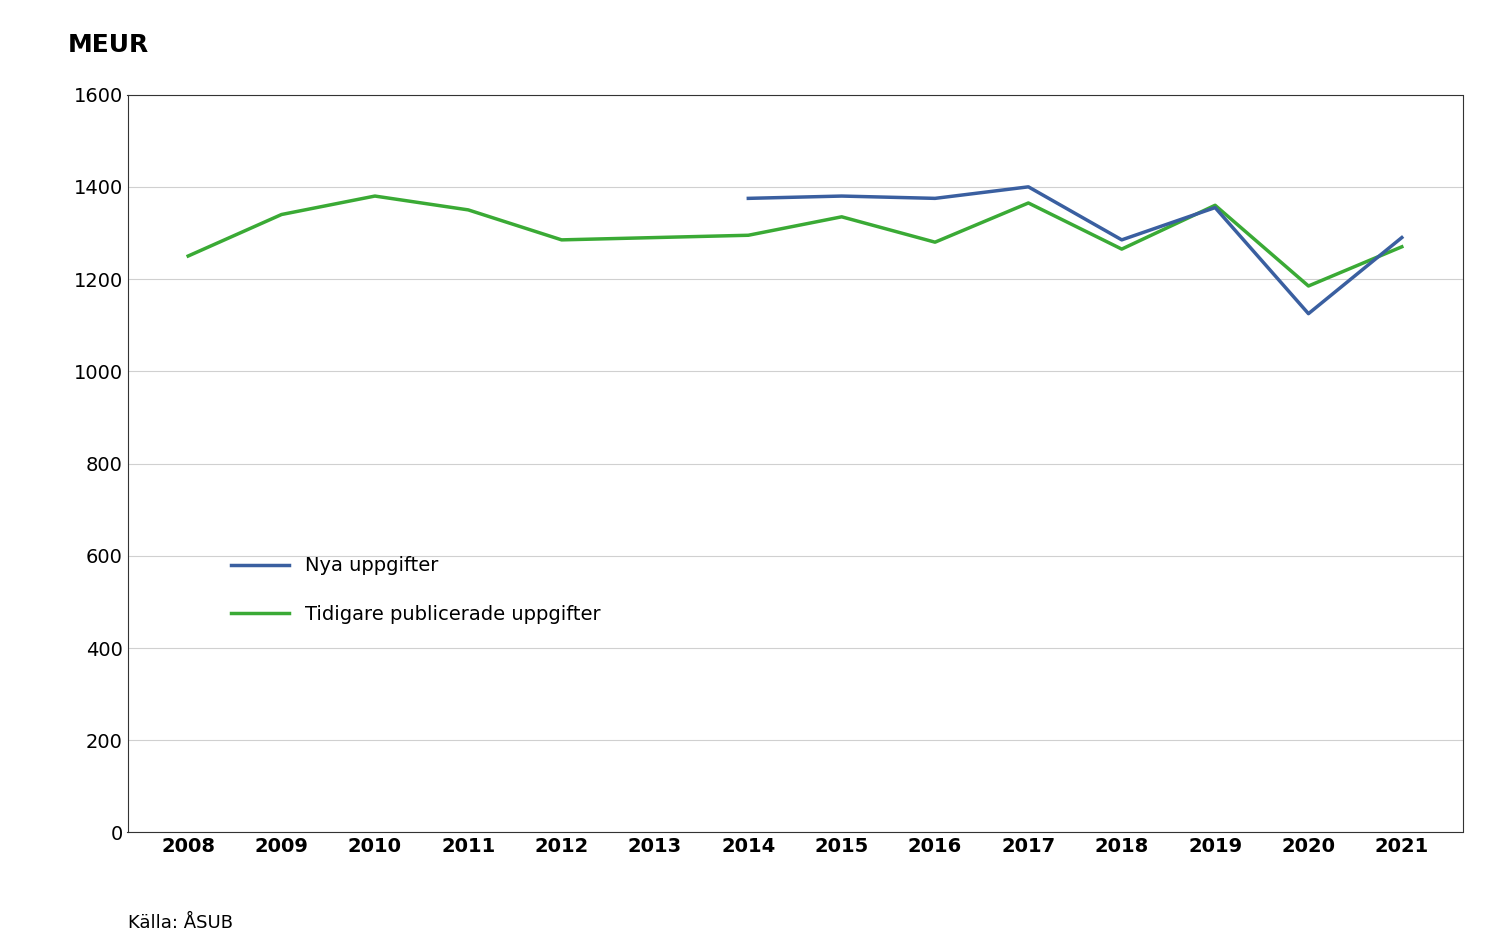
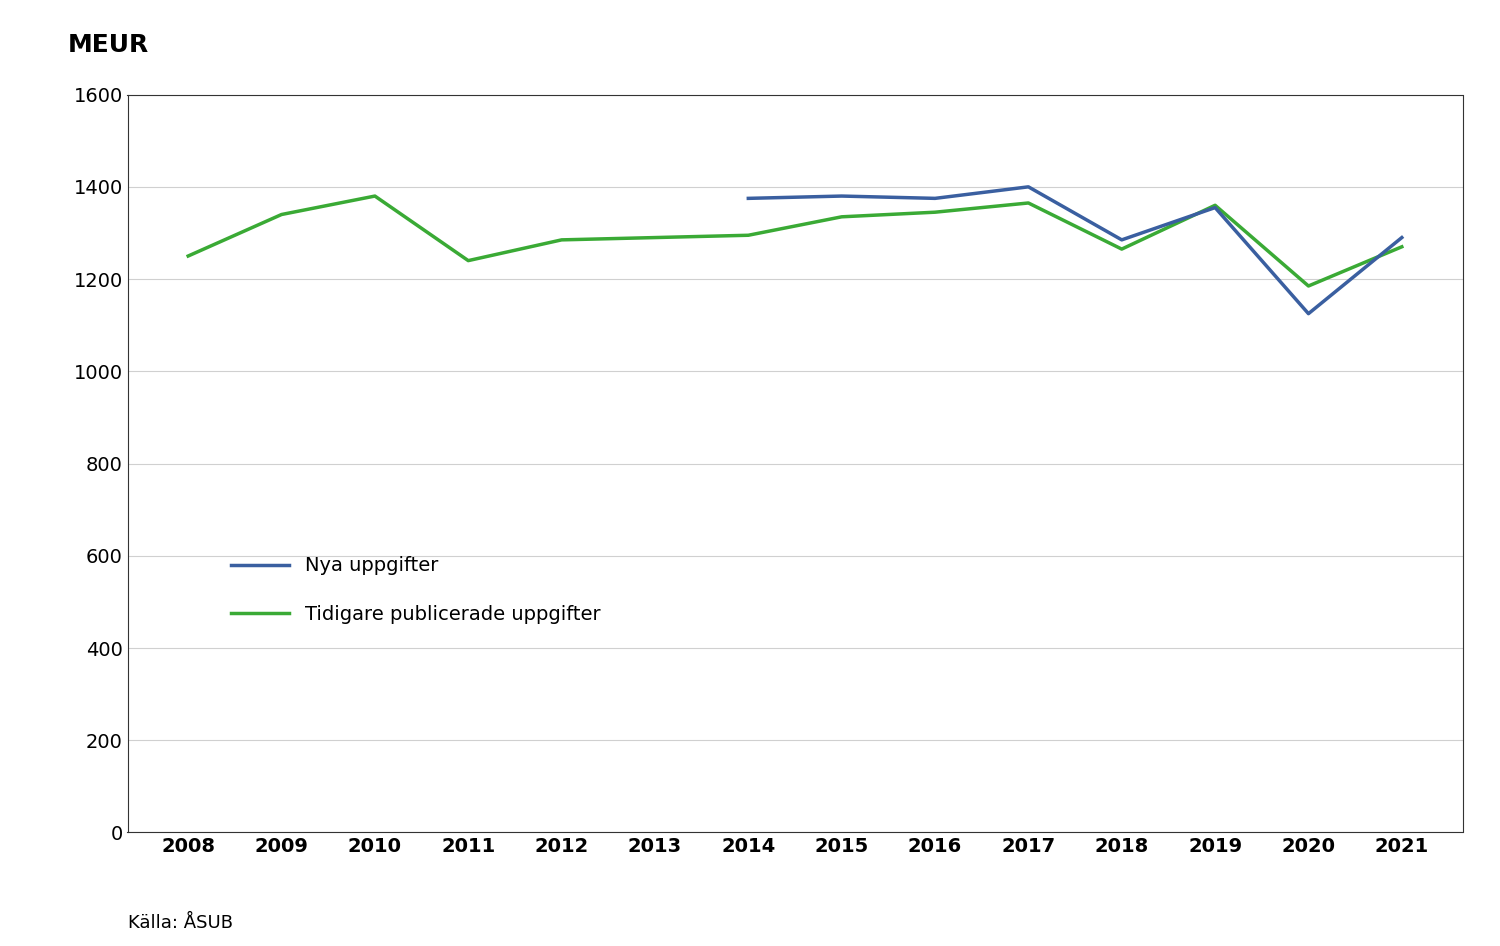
Tidigare publicerade uppgifter/2011: 1350 -> 1240
Tidigare publicerade uppgifter/2016: 1280 -> 1345
